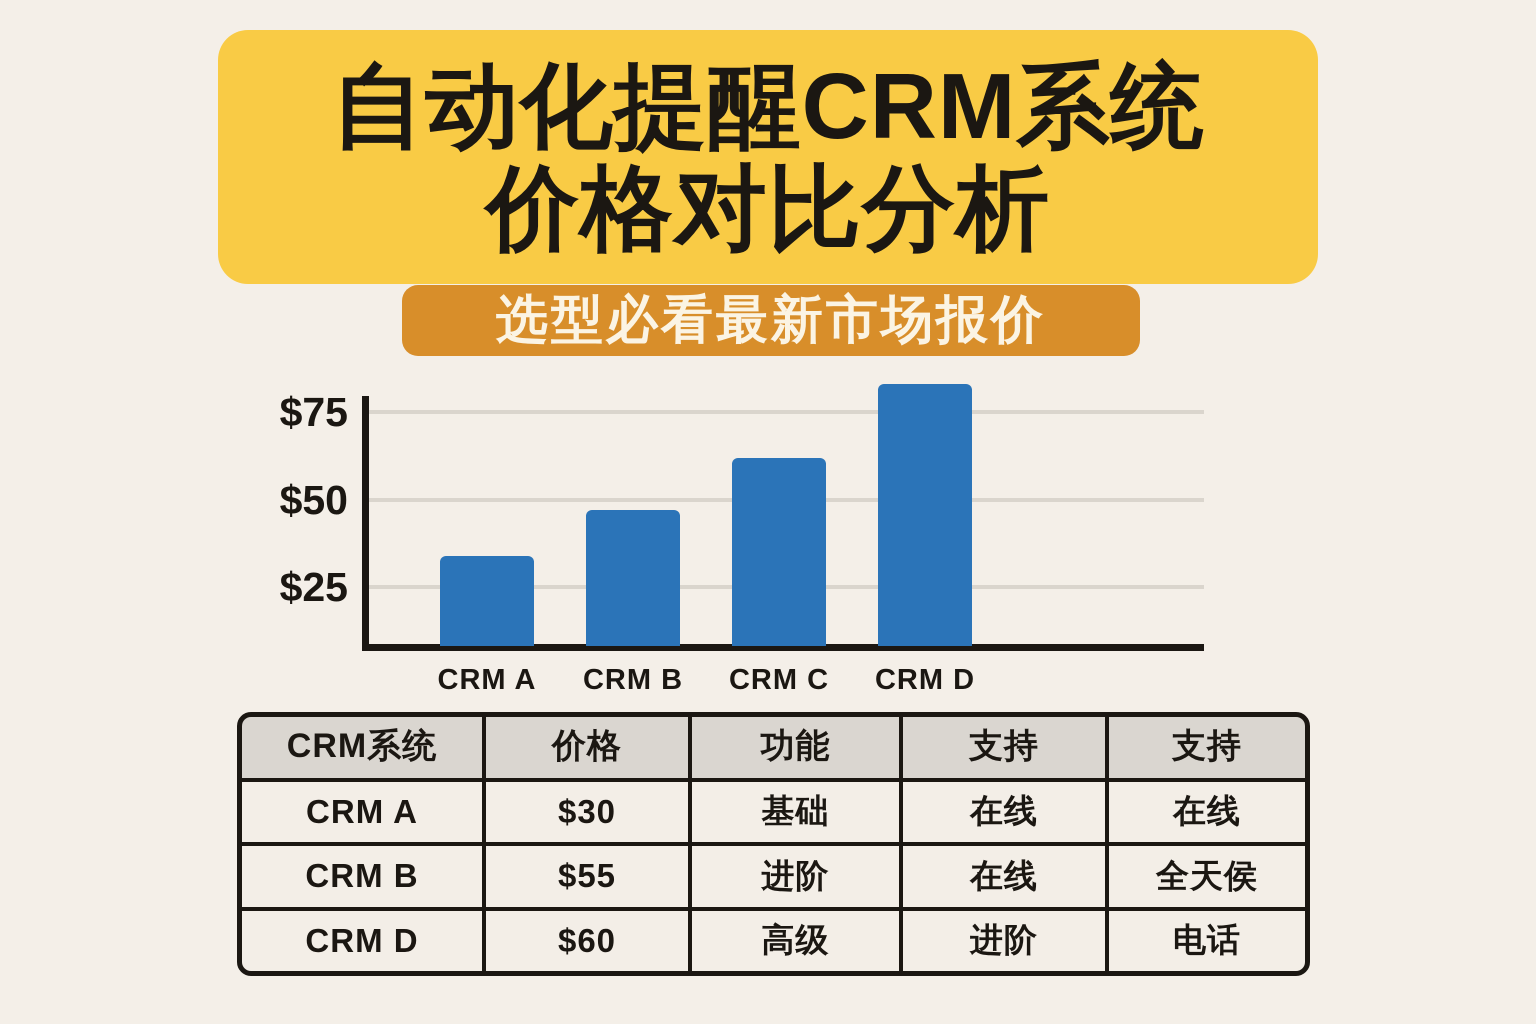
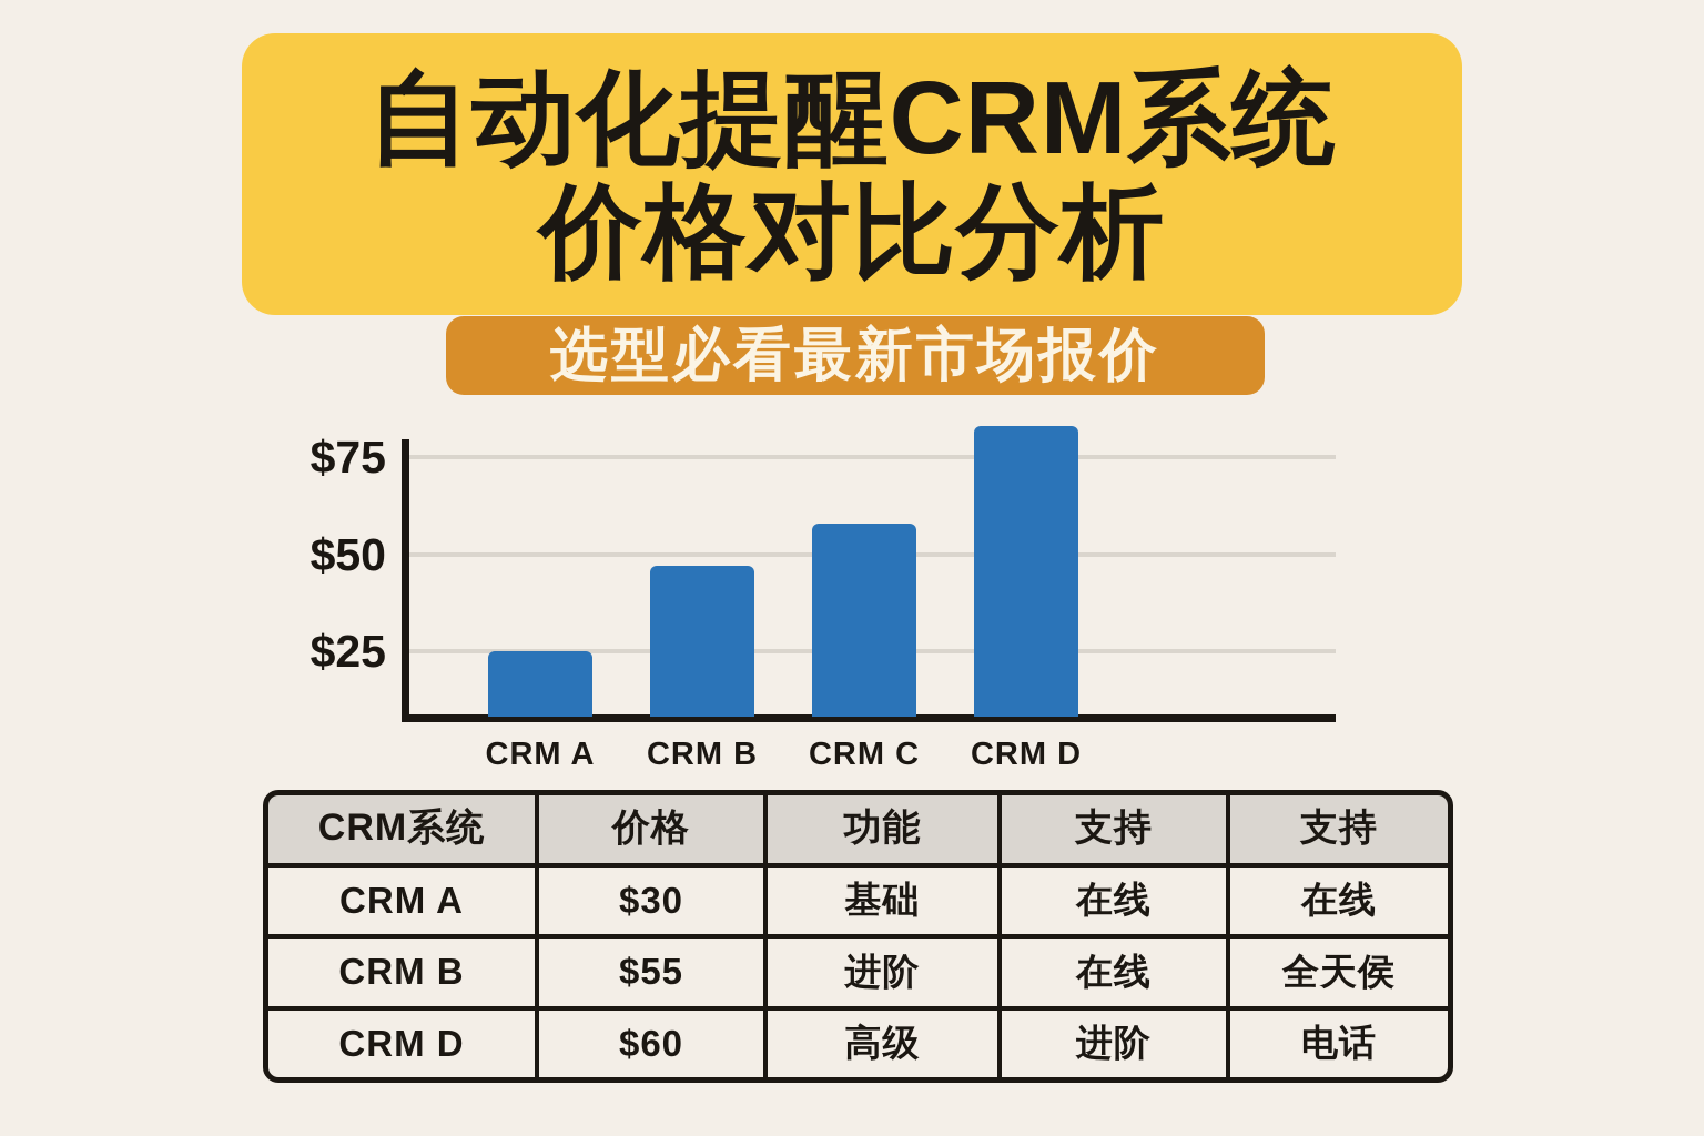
CRM A: $34 -> $25
CRM C: $62 -> $58
